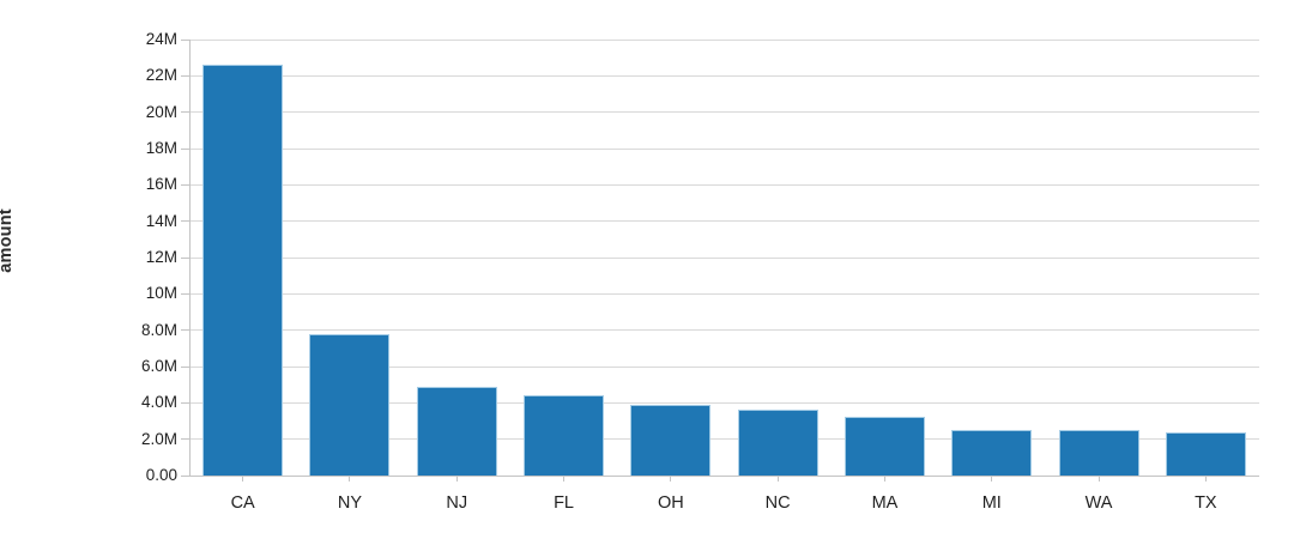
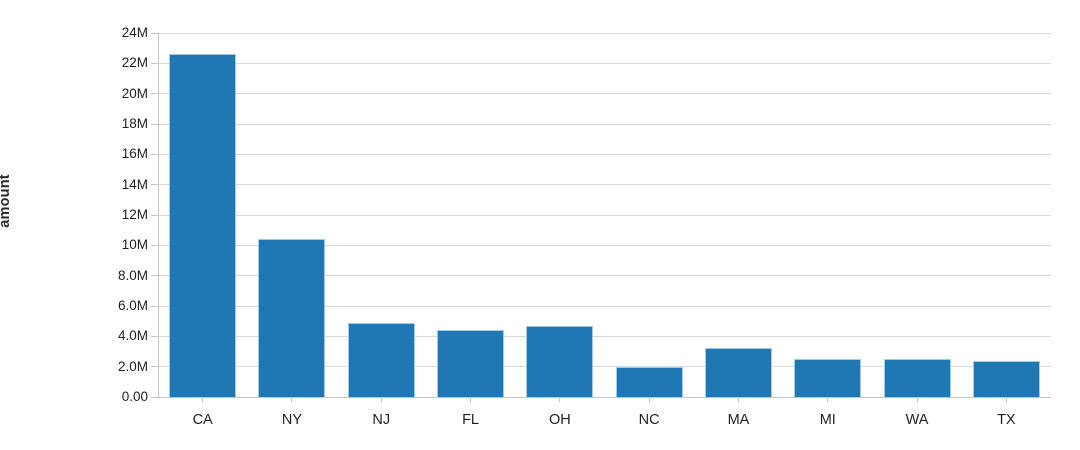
NY: 7.8M -> 10.4M
OH: 3.9M -> 4.7M
NC: 3.6M -> 2.0M
